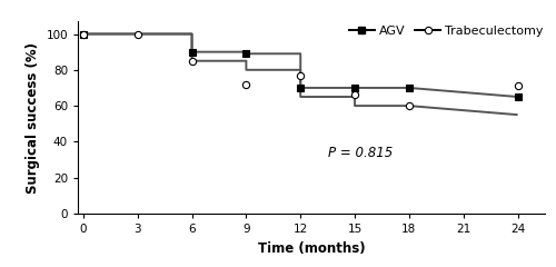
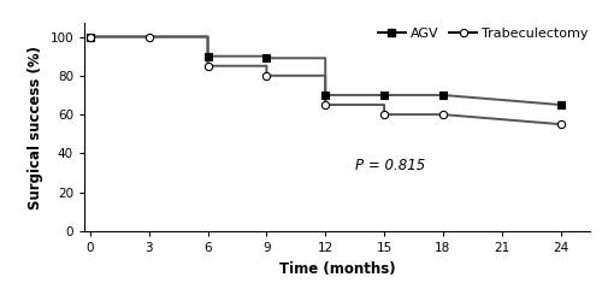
Trabeculectomy/9: 72 -> 80
Trabeculectomy/12: 77 -> 65
Trabeculectomy/15: 66 -> 60
Trabeculectomy/24: 71 -> 55
